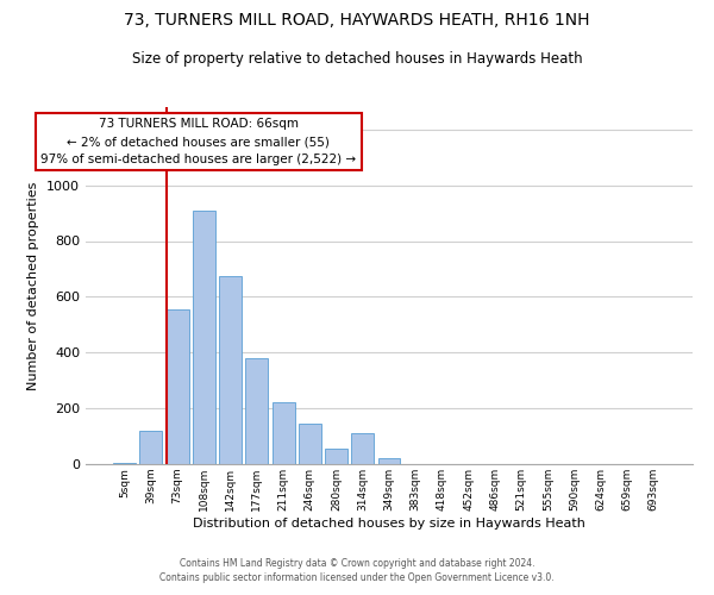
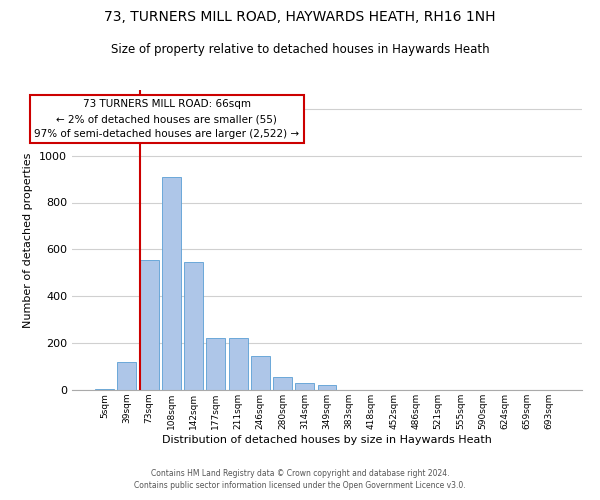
142sqm: 675 -> 545
177sqm: 380 -> 220
314sqm: 110 -> 30
